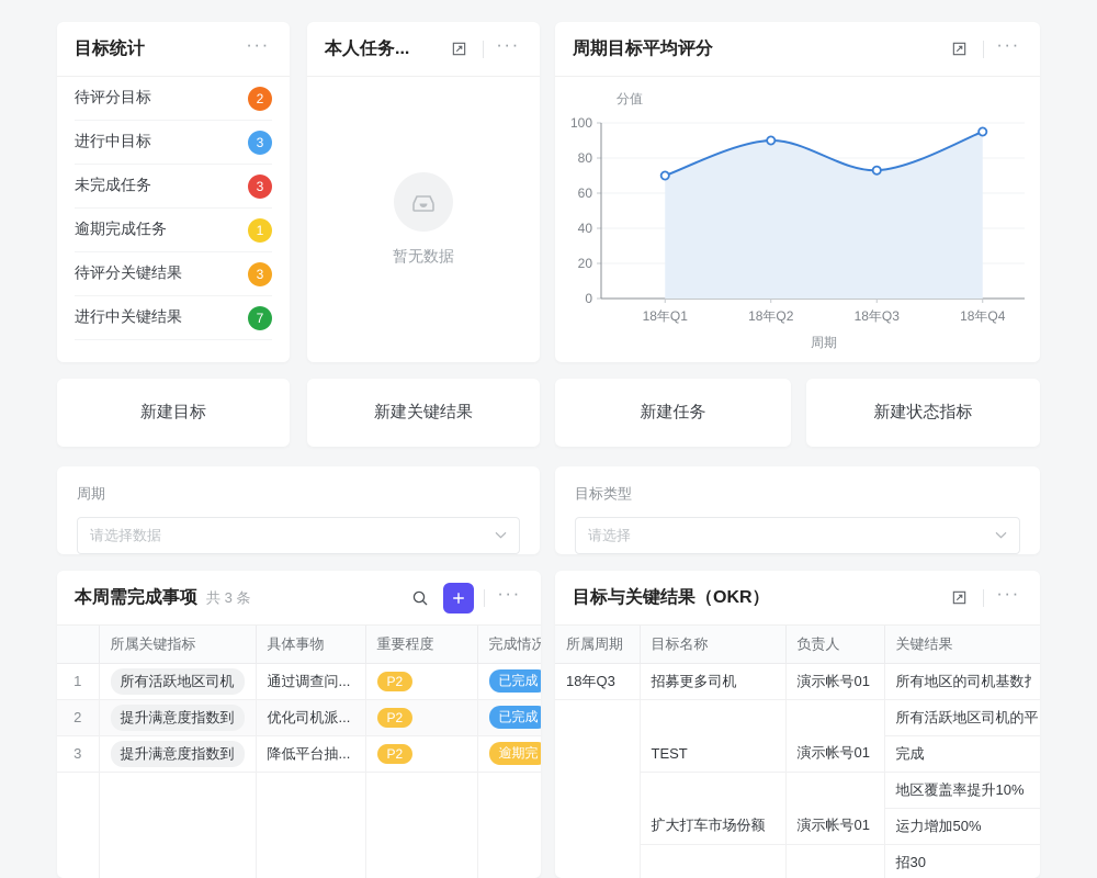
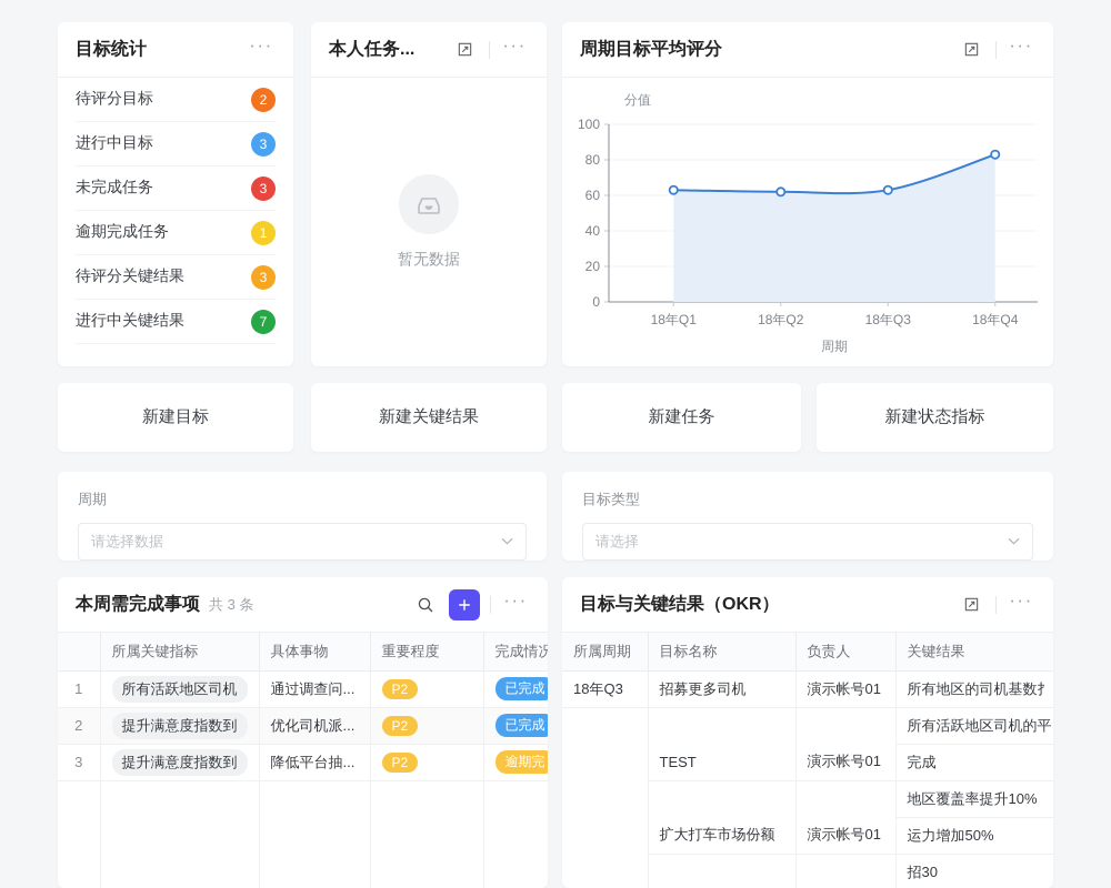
18年Q1: 70 -> 63
18年Q2: 90 -> 62
18年Q3: 73 -> 63
18年Q4: 95 -> 83
